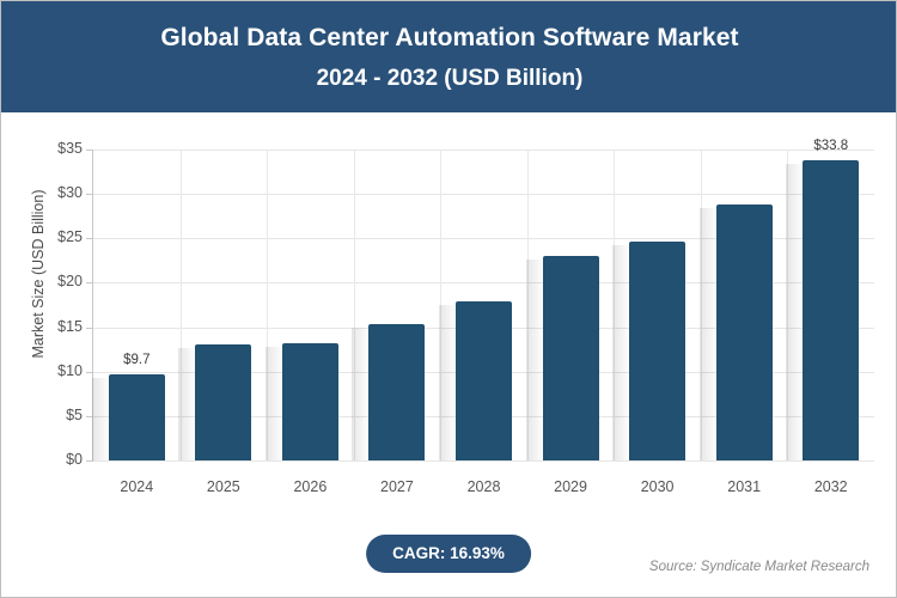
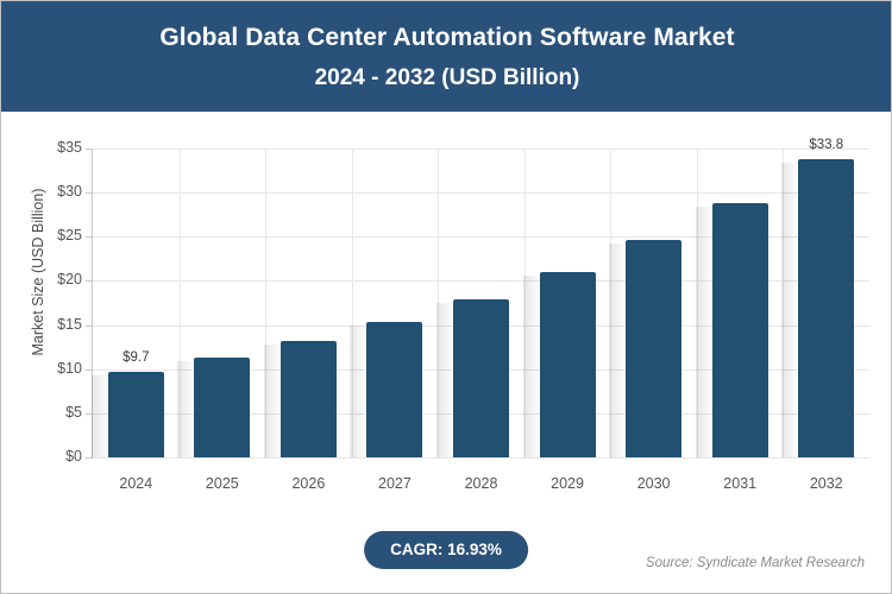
2025: $13 -> $11
2029: $23 -> $21
